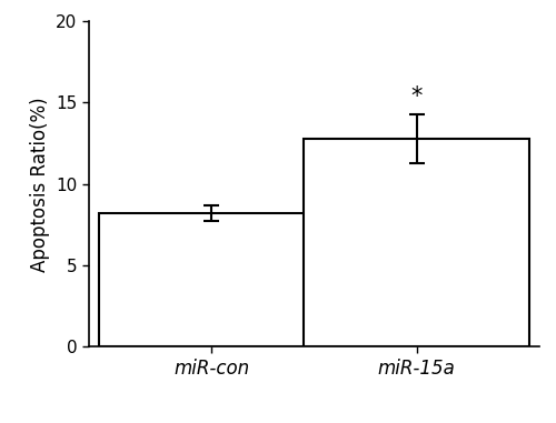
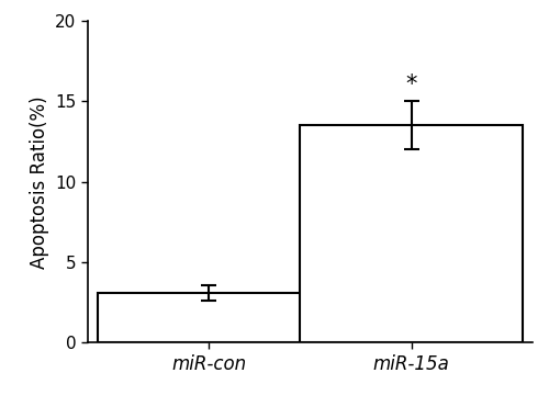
miR-con: 8.2 -> 3.1
miR-15a: 12.8 -> 13.5
